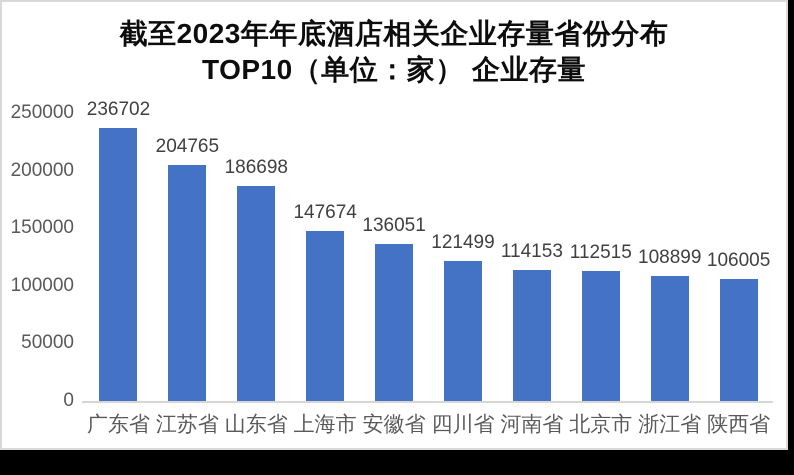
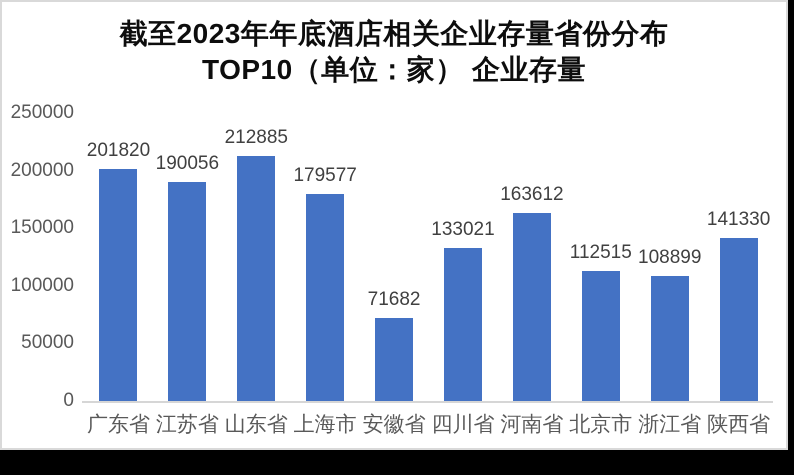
广东省: 236702 -> 201820
江苏省: 204765 -> 190056
山东省: 186698 -> 212885
上海市: 147674 -> 179577
安徽省: 136051 -> 71682
四川省: 121499 -> 133021
河南省: 114153 -> 163612
陕西省: 106005 -> 141330
